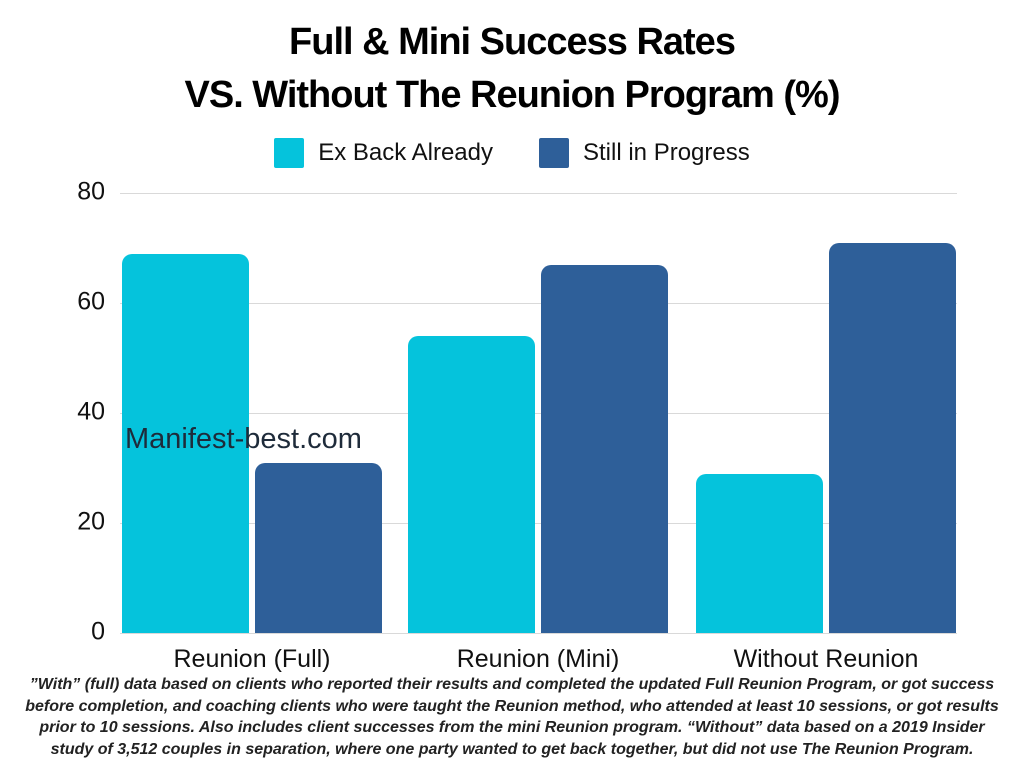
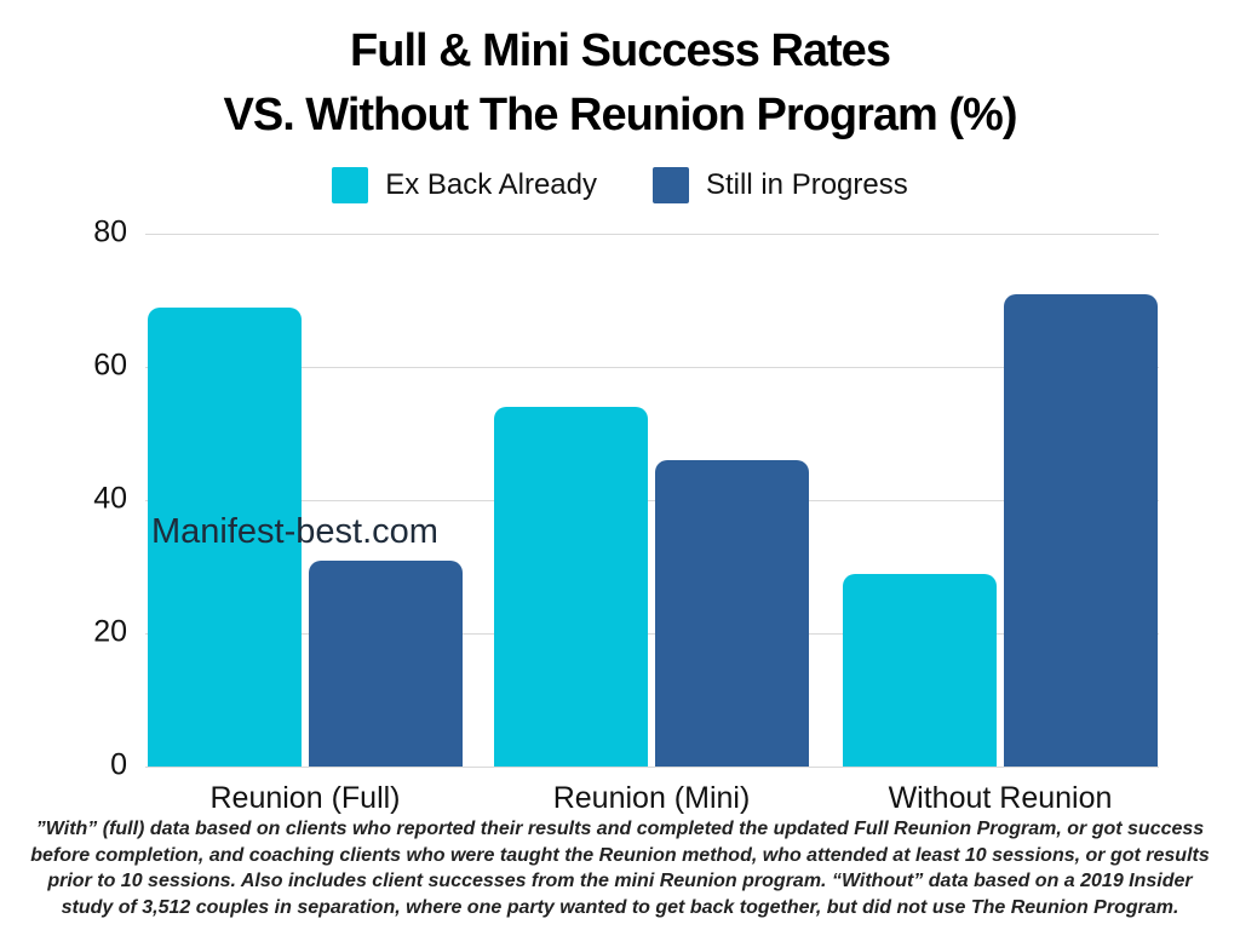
Still in Progress/Reunion (Mini): 67 -> 46
